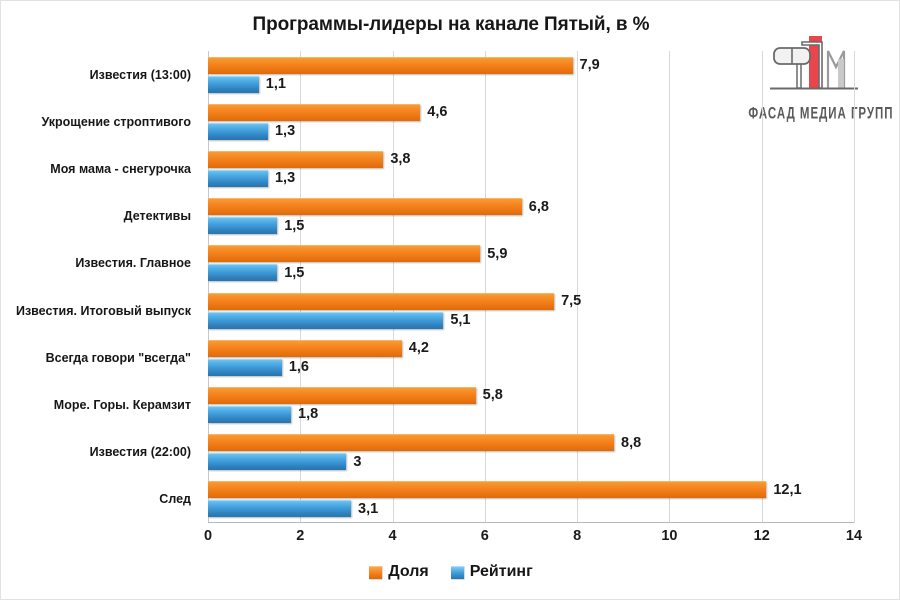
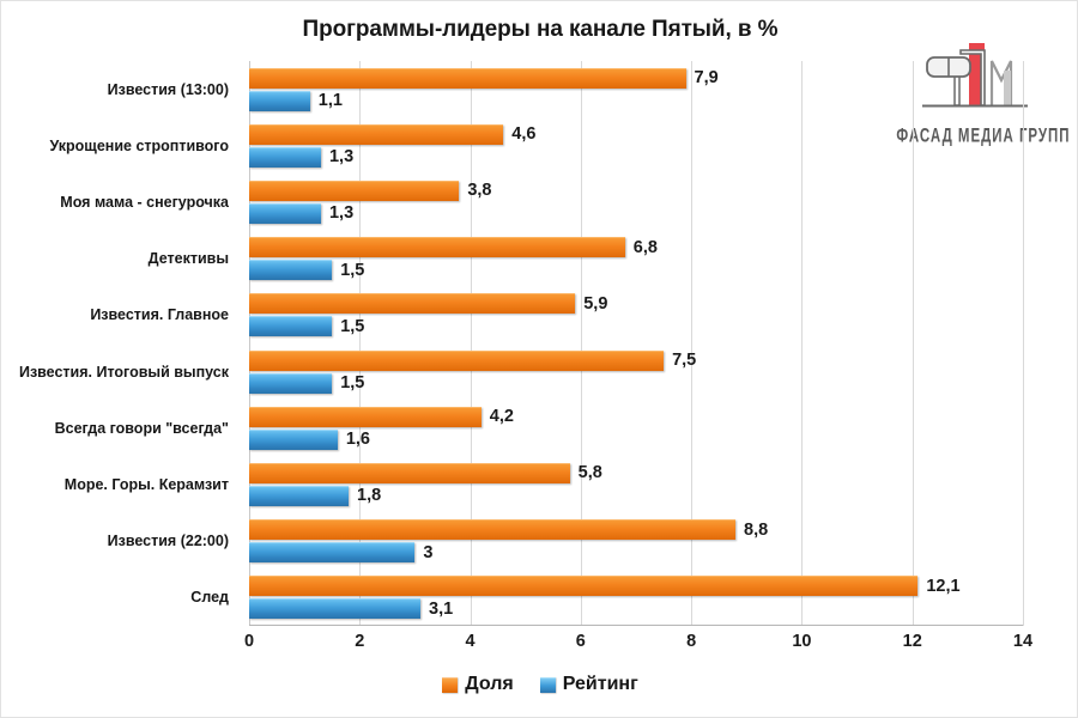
Рейтинг/Известия. Итоговый выпуск: 5,1 -> 1,5
